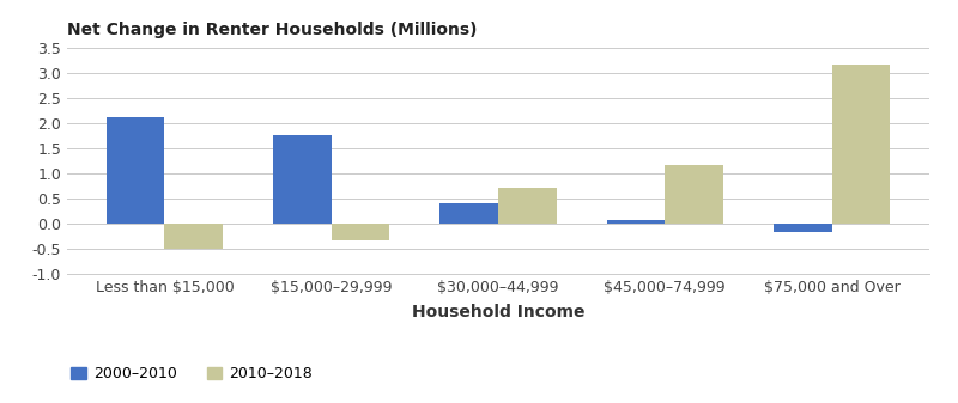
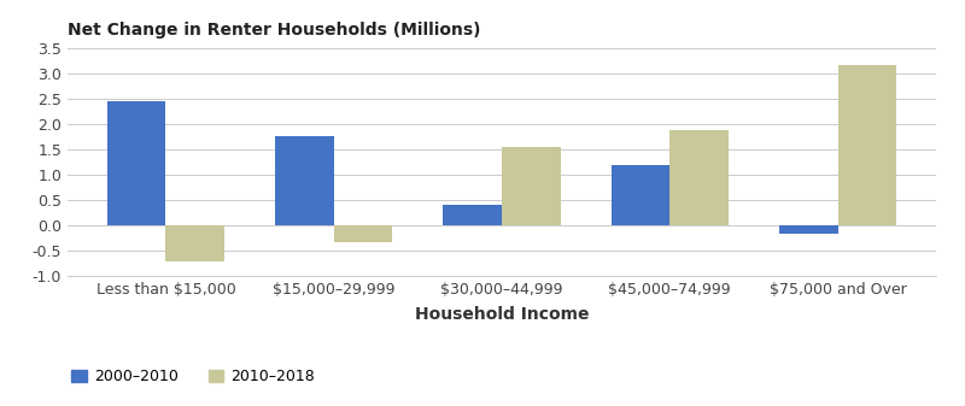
2000–2010/Less than $15,000: 2.13 -> 2.45
2010–2018/Less than $15,000: -0.50 -> -0.70
2010–2018/$30,000–44,999: 0.72 -> 1.55
2000–2010/$45,000–74,999: 0.08 -> 1.20
2010–2018/$45,000–74,999: 1.17 -> 1.90
